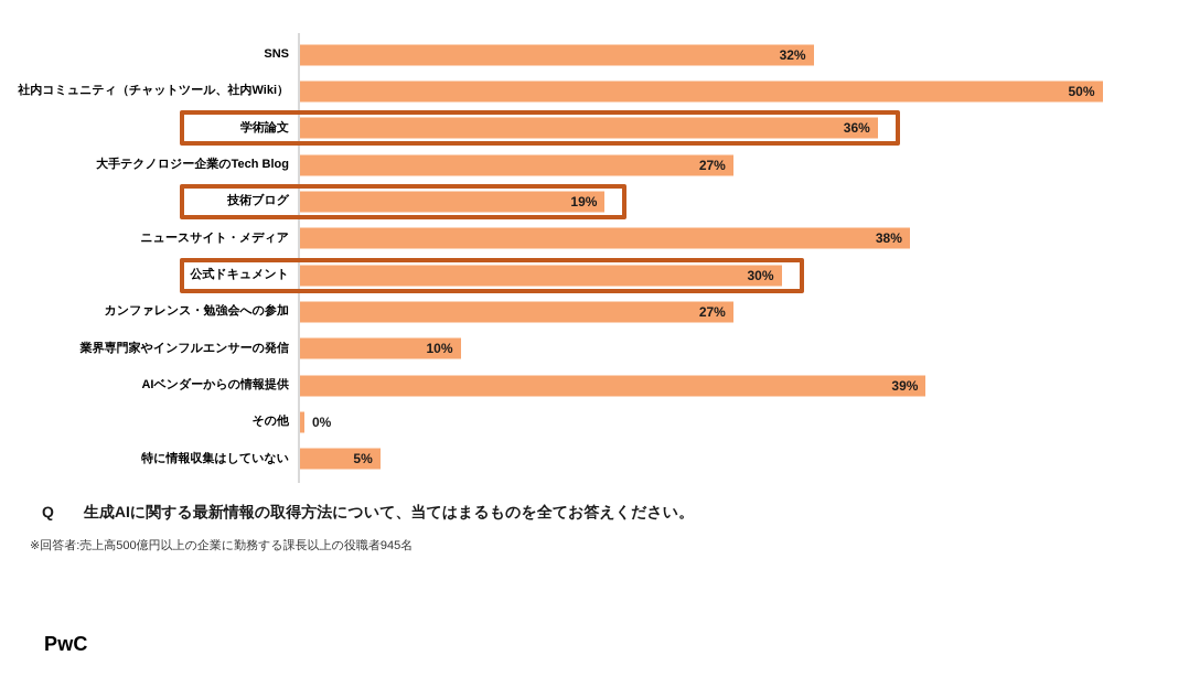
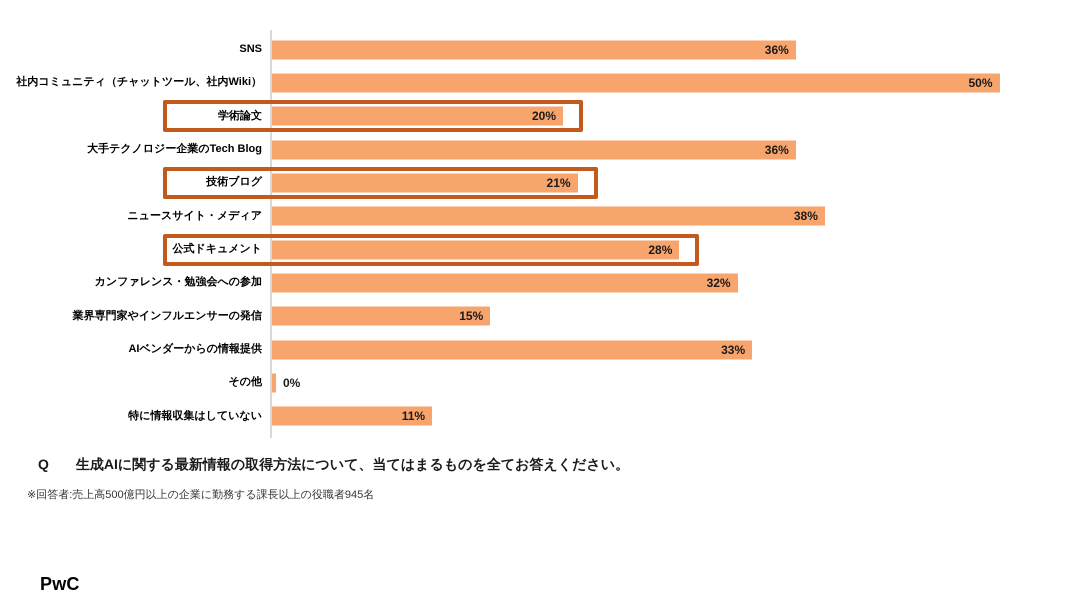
SNS: 32% -> 36%
学術論文: 36% -> 20%
大手テクノロジー企業のTech Blog: 27% -> 36%
技術ブログ: 19% -> 21%
公式ドキュメント: 30% -> 28%
カンファレンス・勉強会への参加: 27% -> 32%
業界専門家やインフルエンサーの発信: 10% -> 15%
AIベンダーからの情報提供: 39% -> 33%
特に情報収集はしていない: 5% -> 11%
